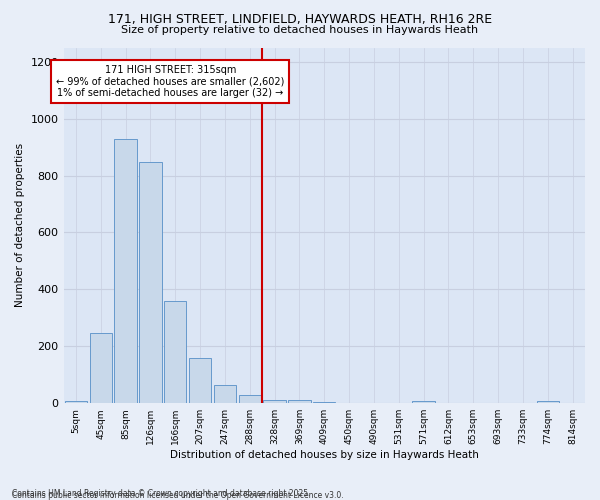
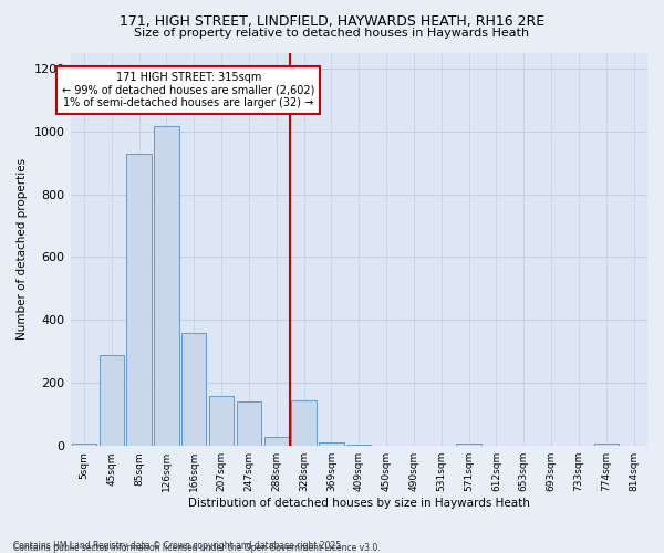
45sqm: 248 -> 290
126sqm: 848 -> 1015
247sqm: 63 -> 140
328sqm: 12 -> 145
